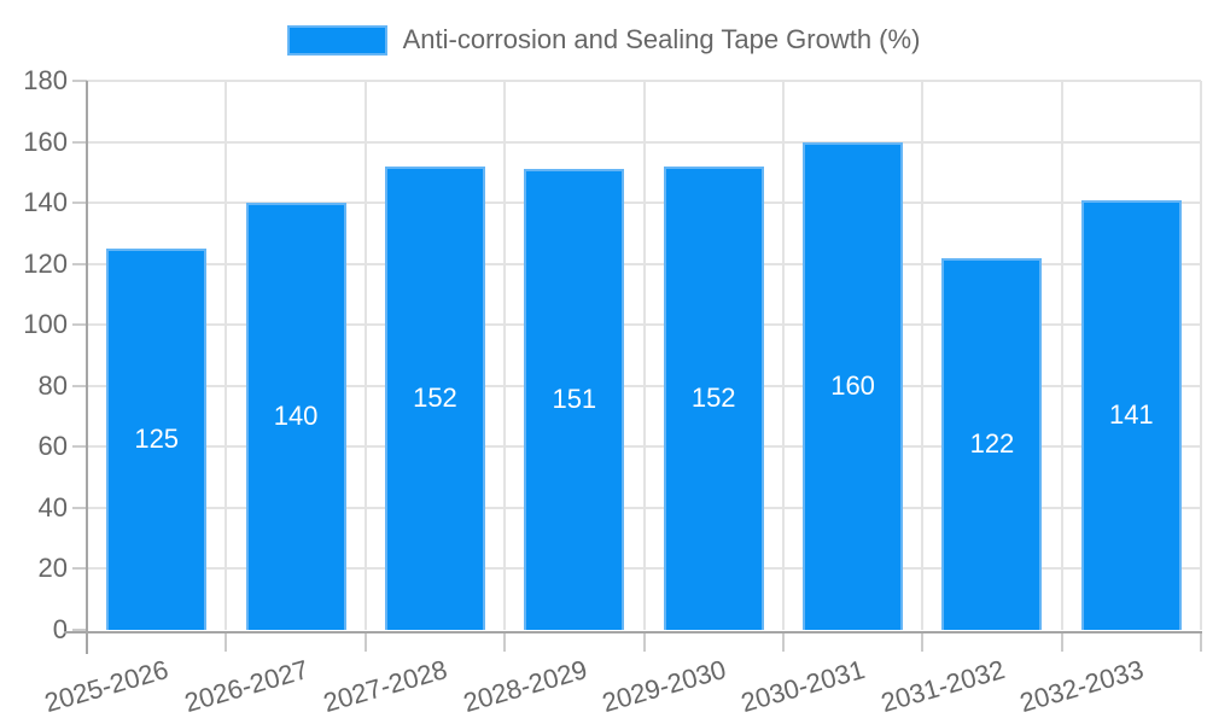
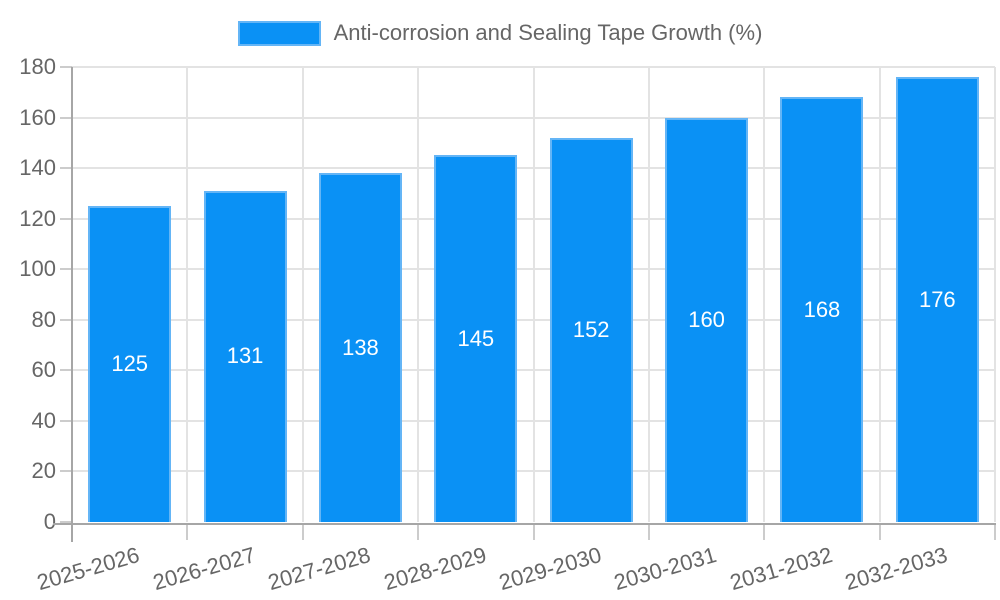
2026-2027: 140 -> 131
2027-2028: 152 -> 138
2028-2029: 151 -> 145
2031-2032: 122 -> 168
2032-2033: 141 -> 176
